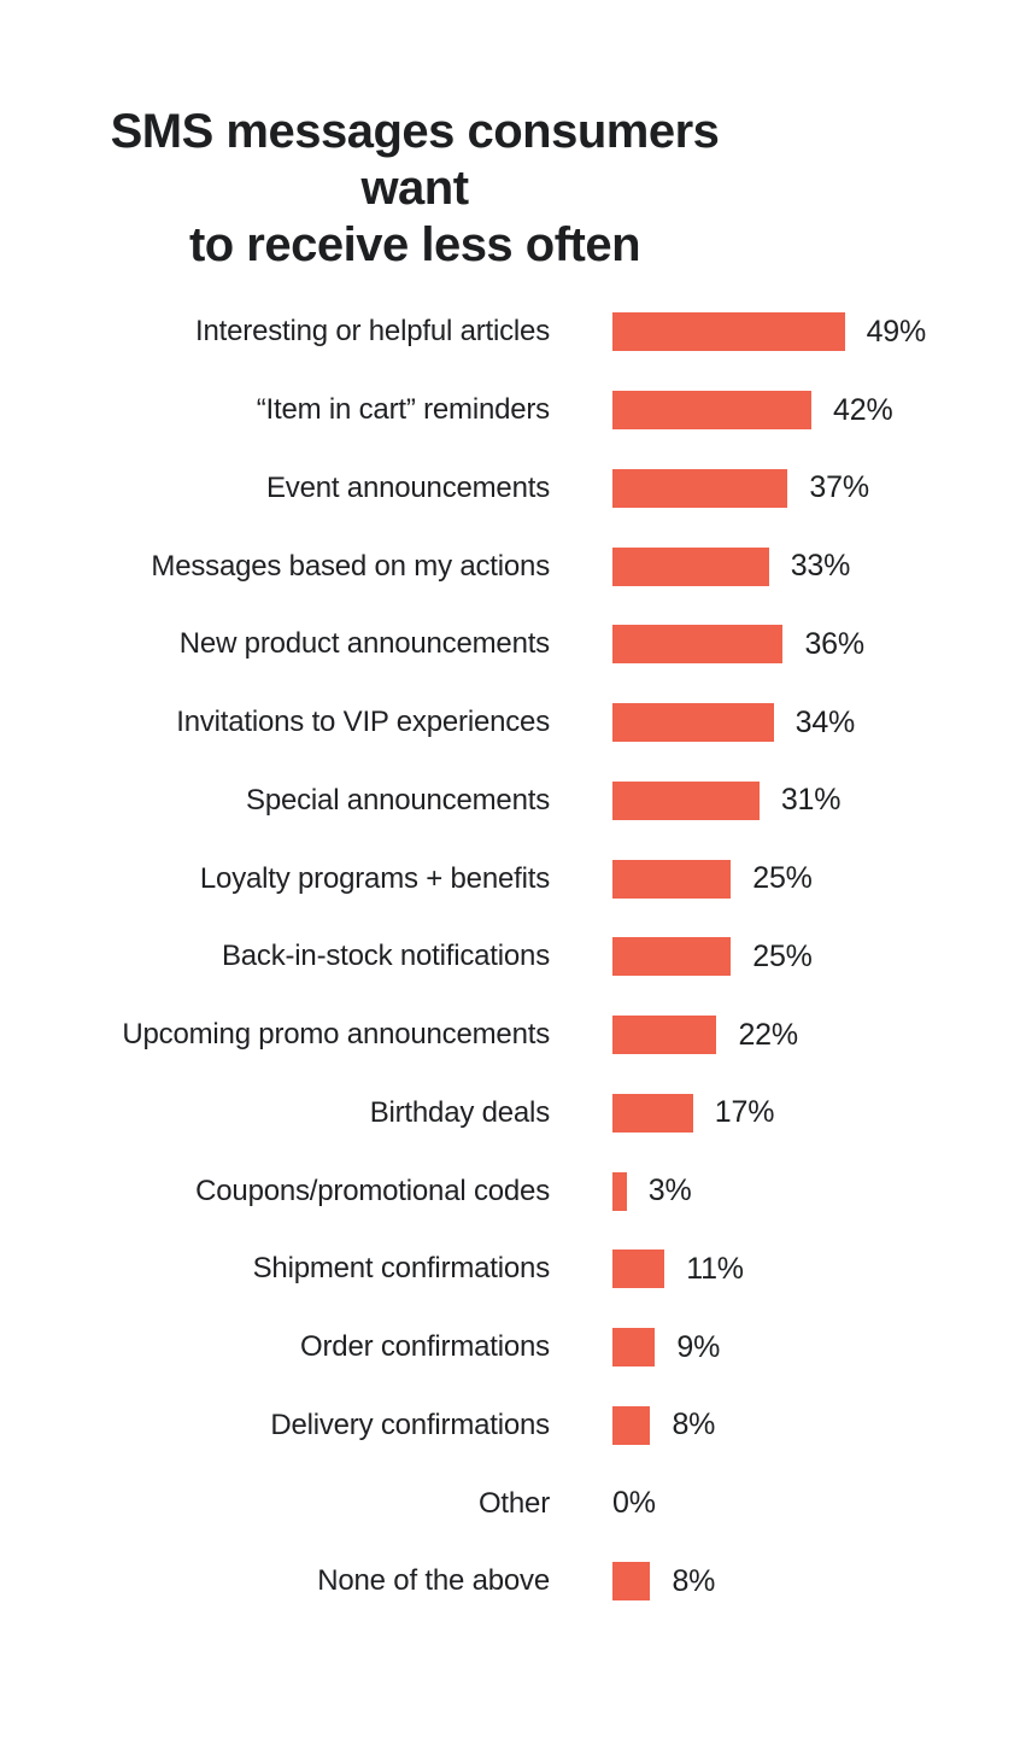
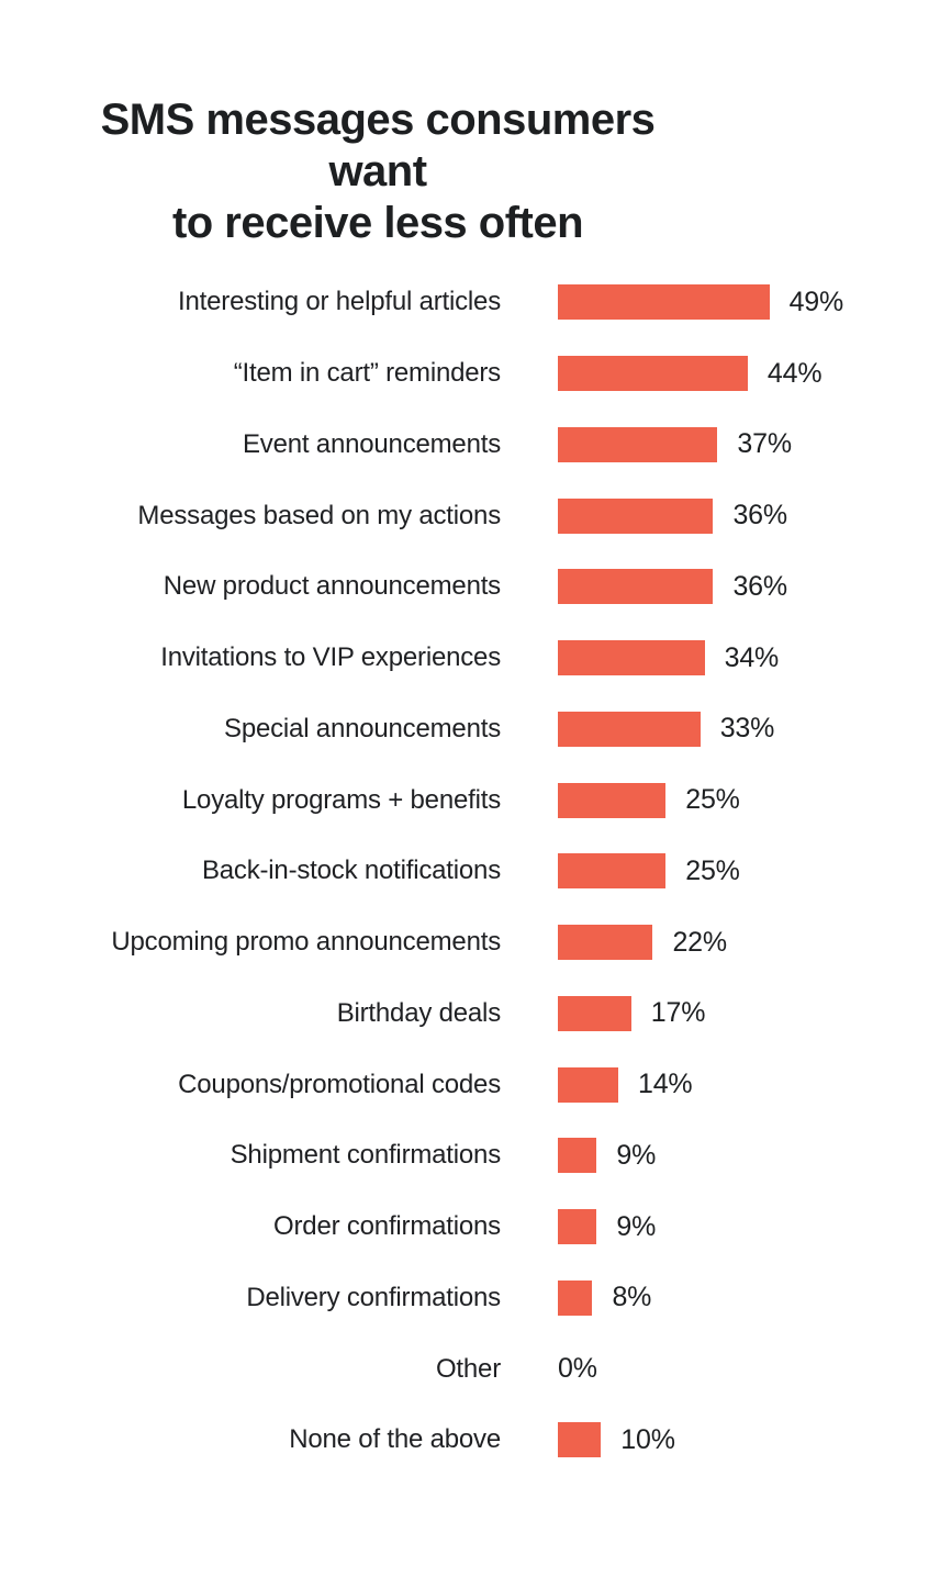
“Item in cart” reminders: 42% -> 44%
Messages based on my actions: 33% -> 36%
Special announcements: 31% -> 33%
Coupons/promotional codes: 3% -> 14%
Shipment confirmations: 11% -> 9%
None of the above: 8% -> 10%
